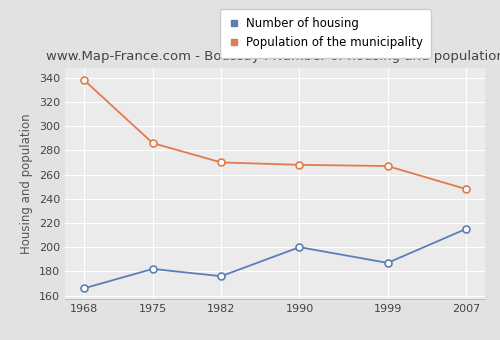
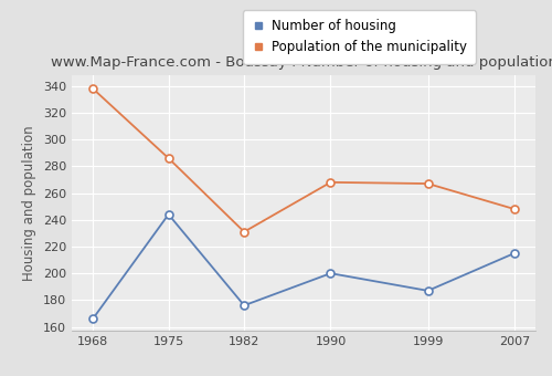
Number of housing/1975: 182 -> 244
Population of the municipality/1982: 270 -> 231
